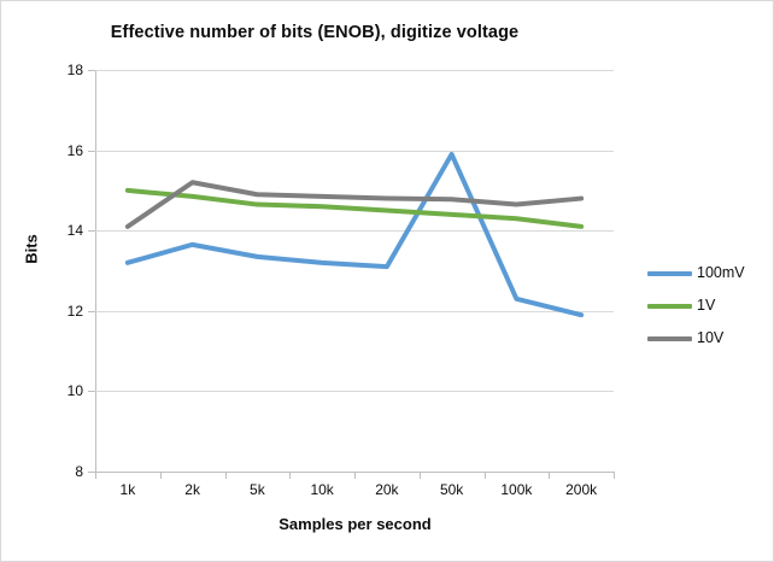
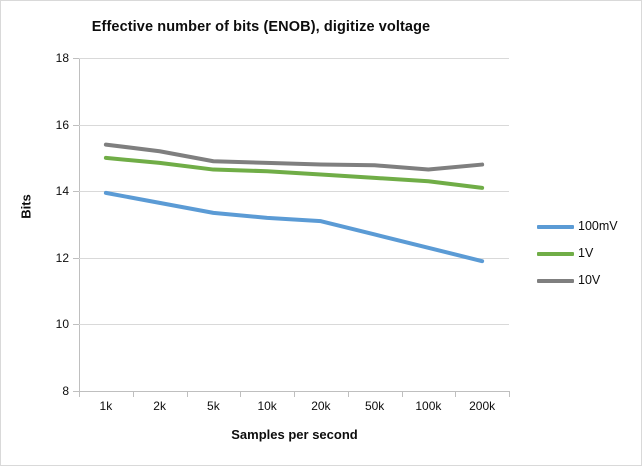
100mV/1k: 13.2 -> 13.9
10V/1k: 14.1 -> 15.4
100mV/50k: 15.9 -> 12.7
